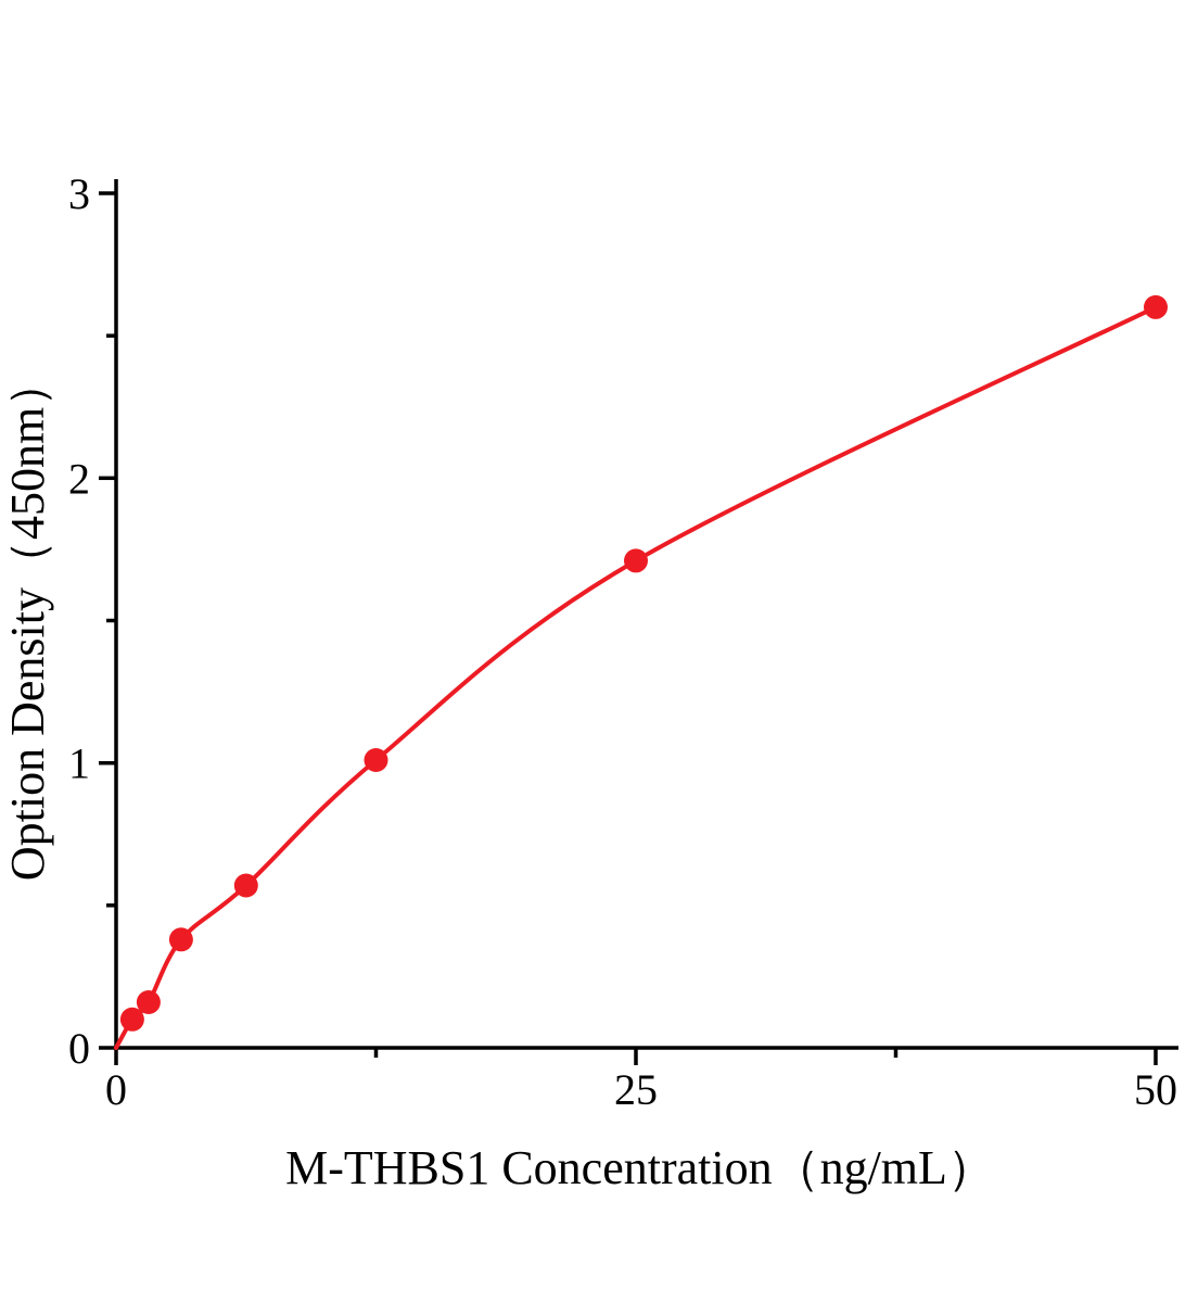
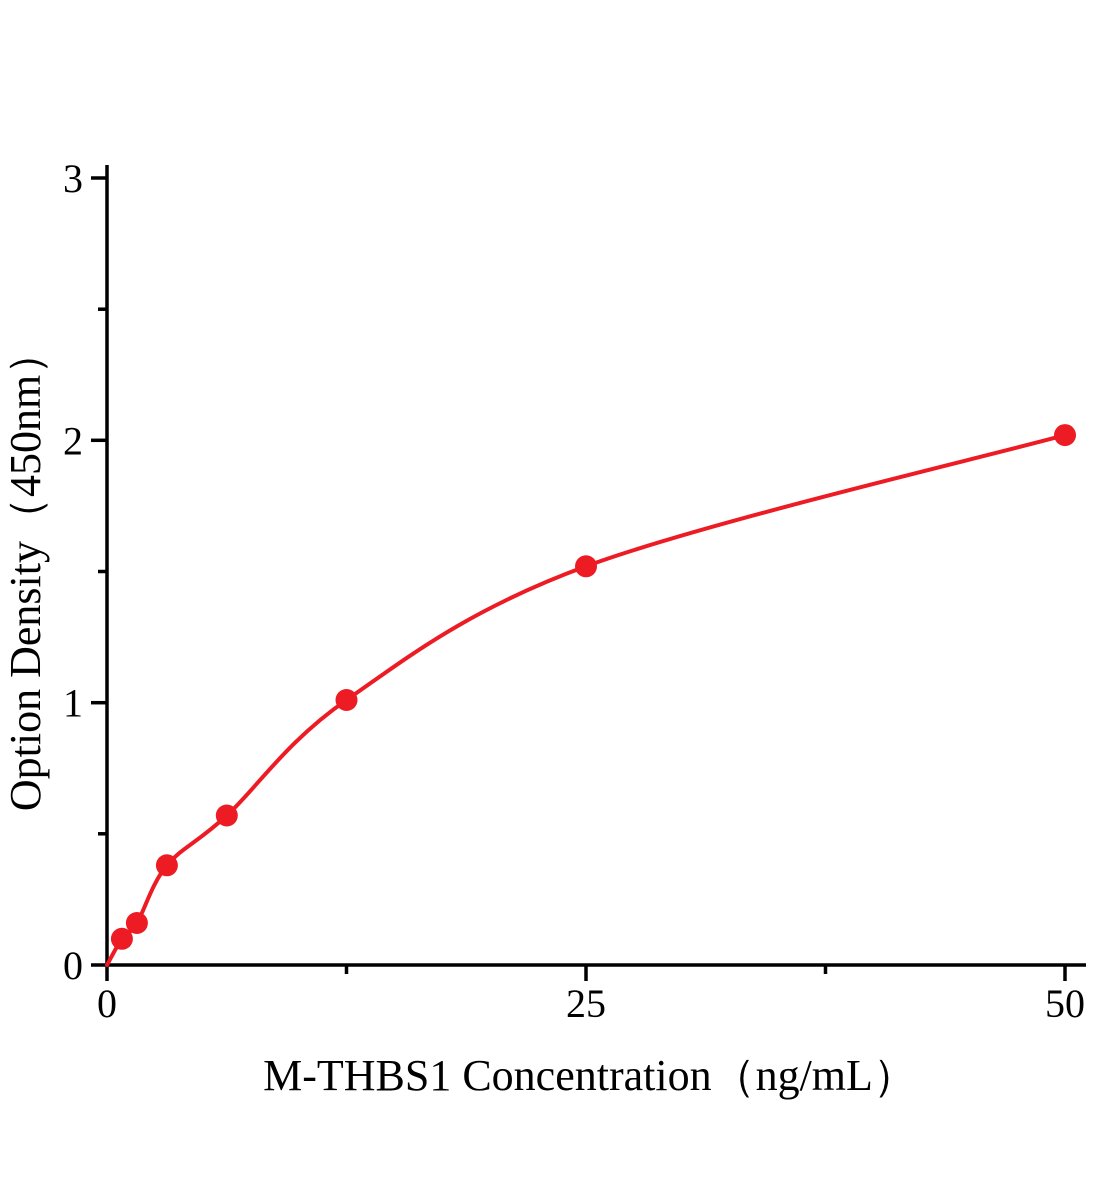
25: 1.71 -> 1.52
50: 2.60 -> 2.02
